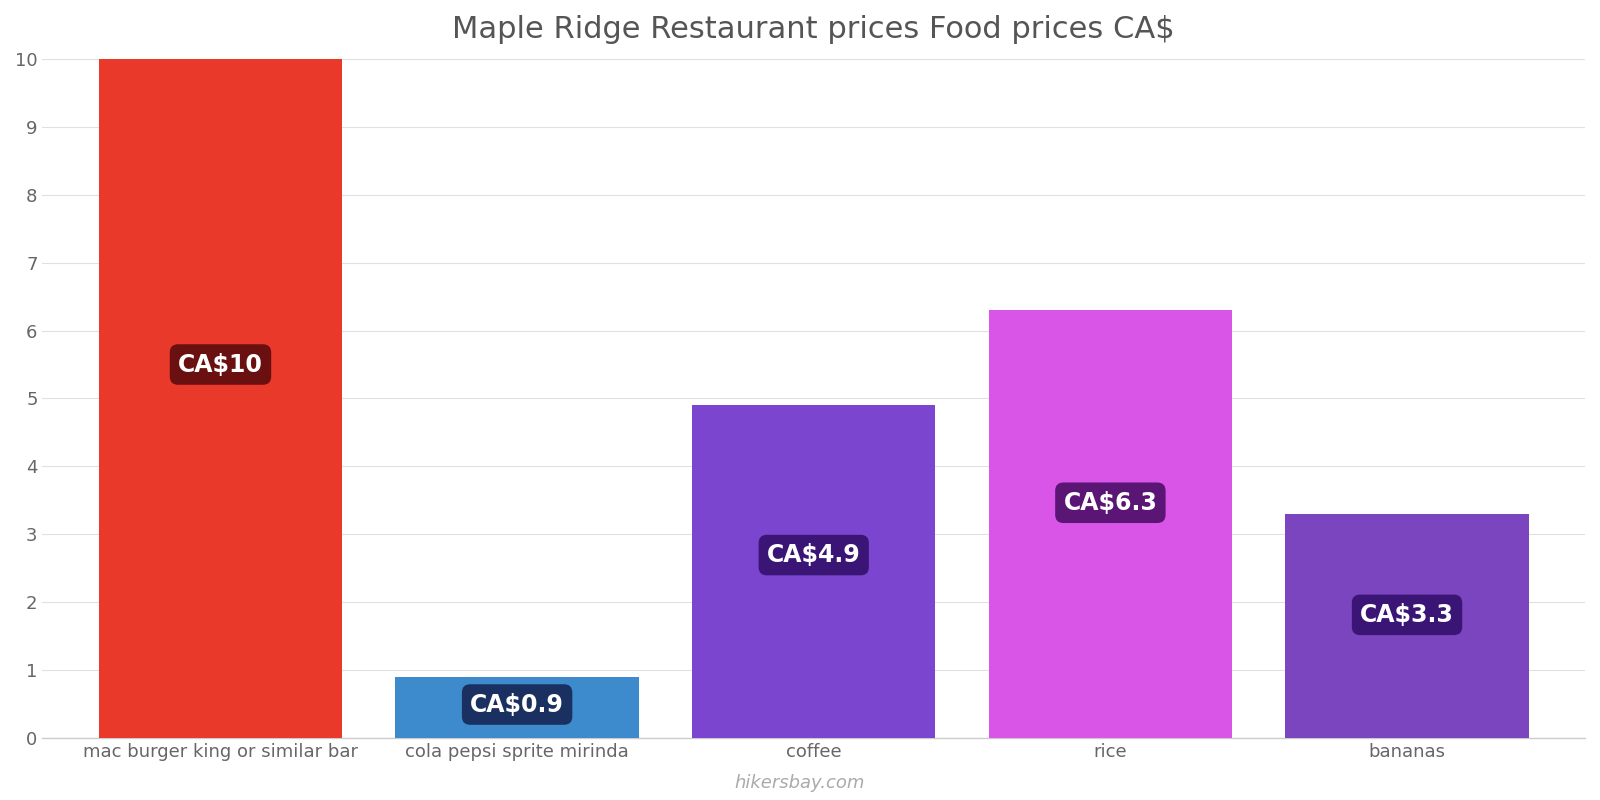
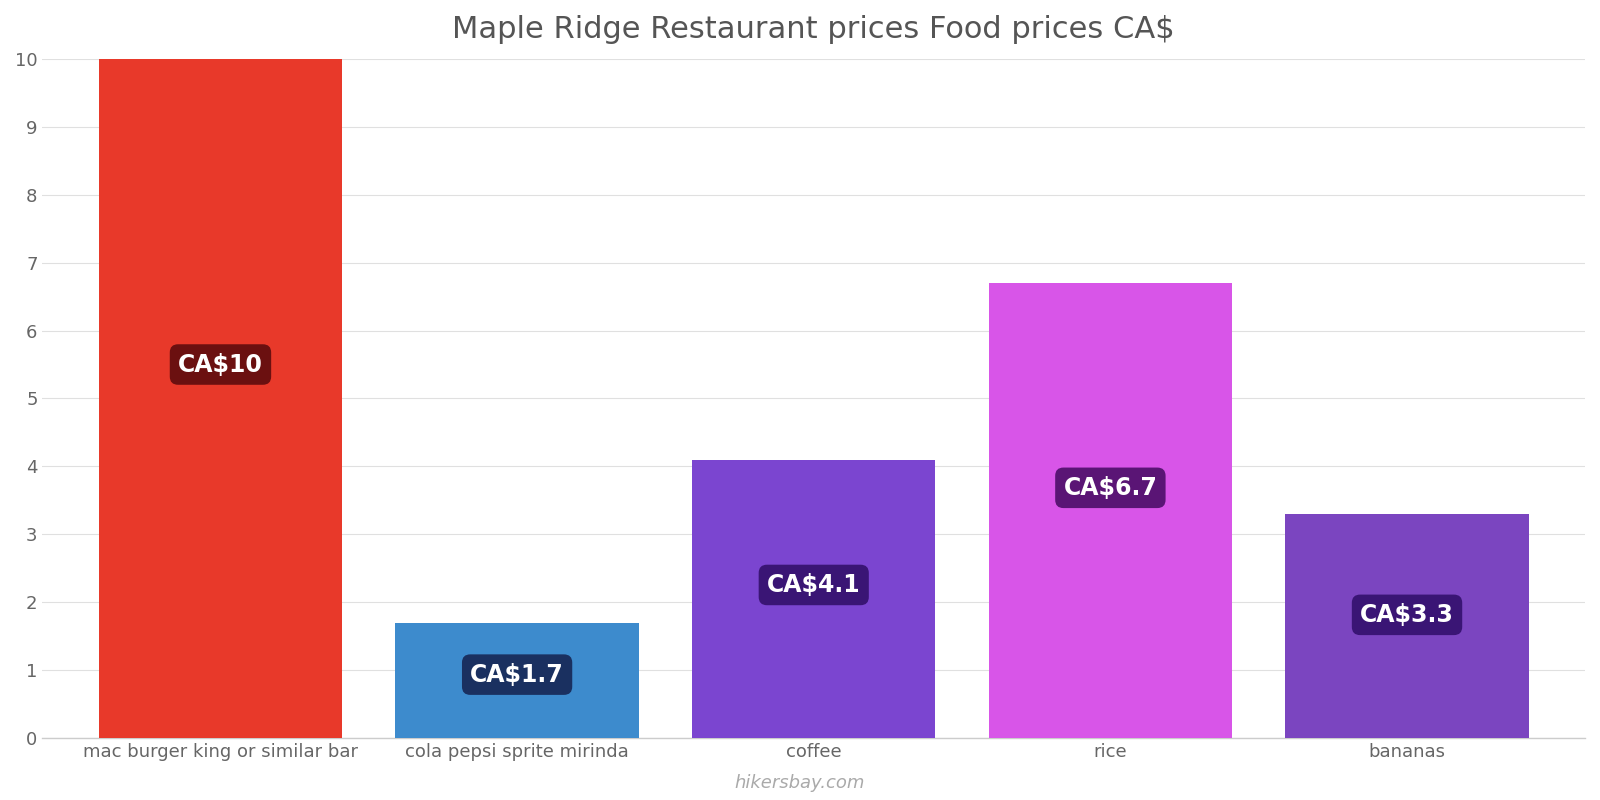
cola pepsi sprite mirinda: CA$0.9 -> CA$1.7
coffee: CA$4.9 -> CA$4.1
rice: CA$6.3 -> CA$6.7
